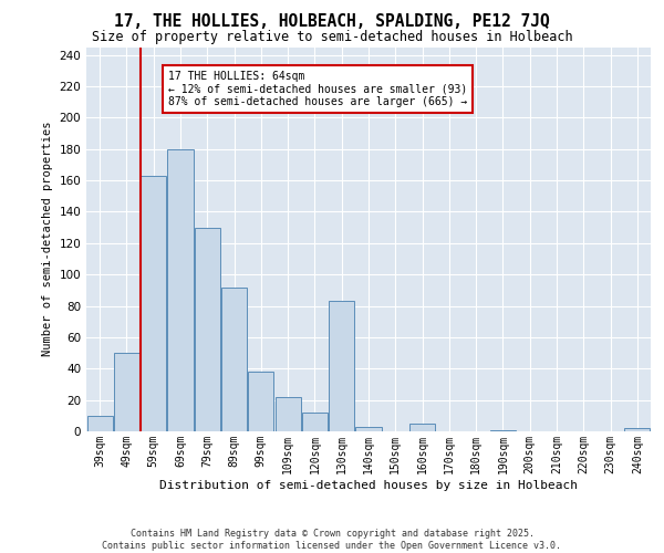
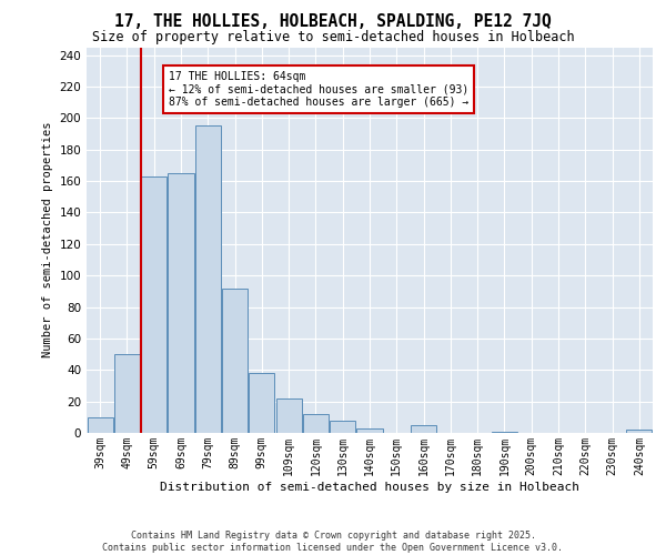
69sqm: 180 -> 165
79sqm: 130 -> 195
130sqm: 83 -> 8
